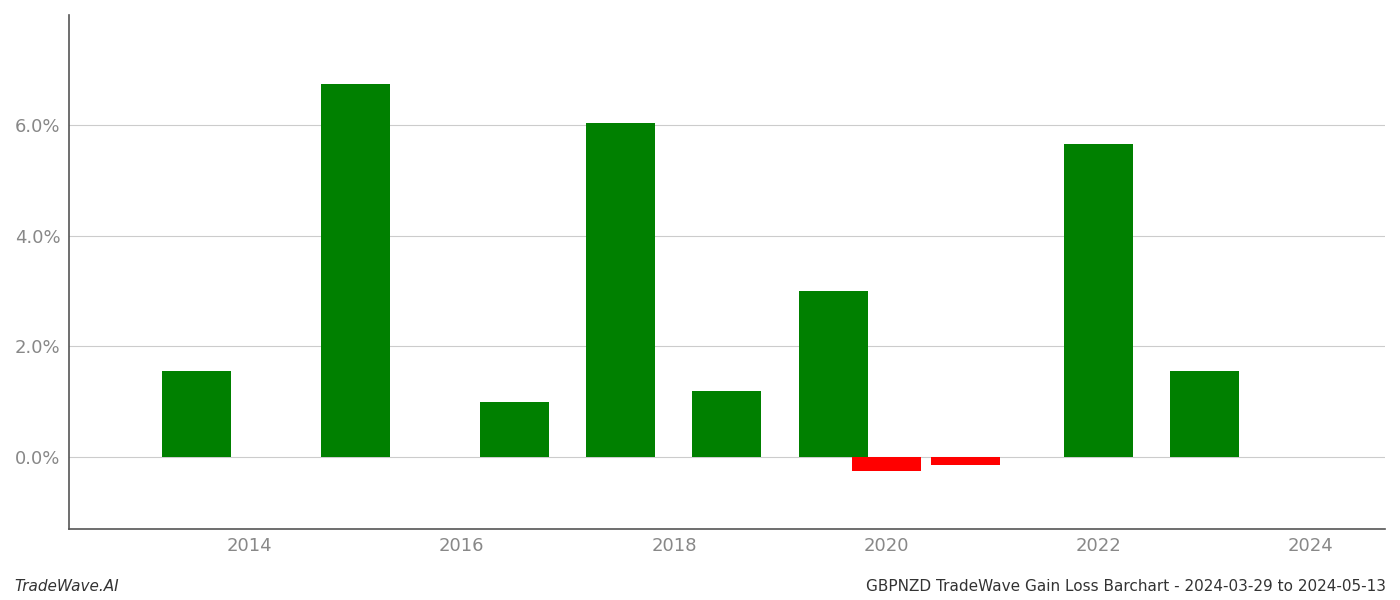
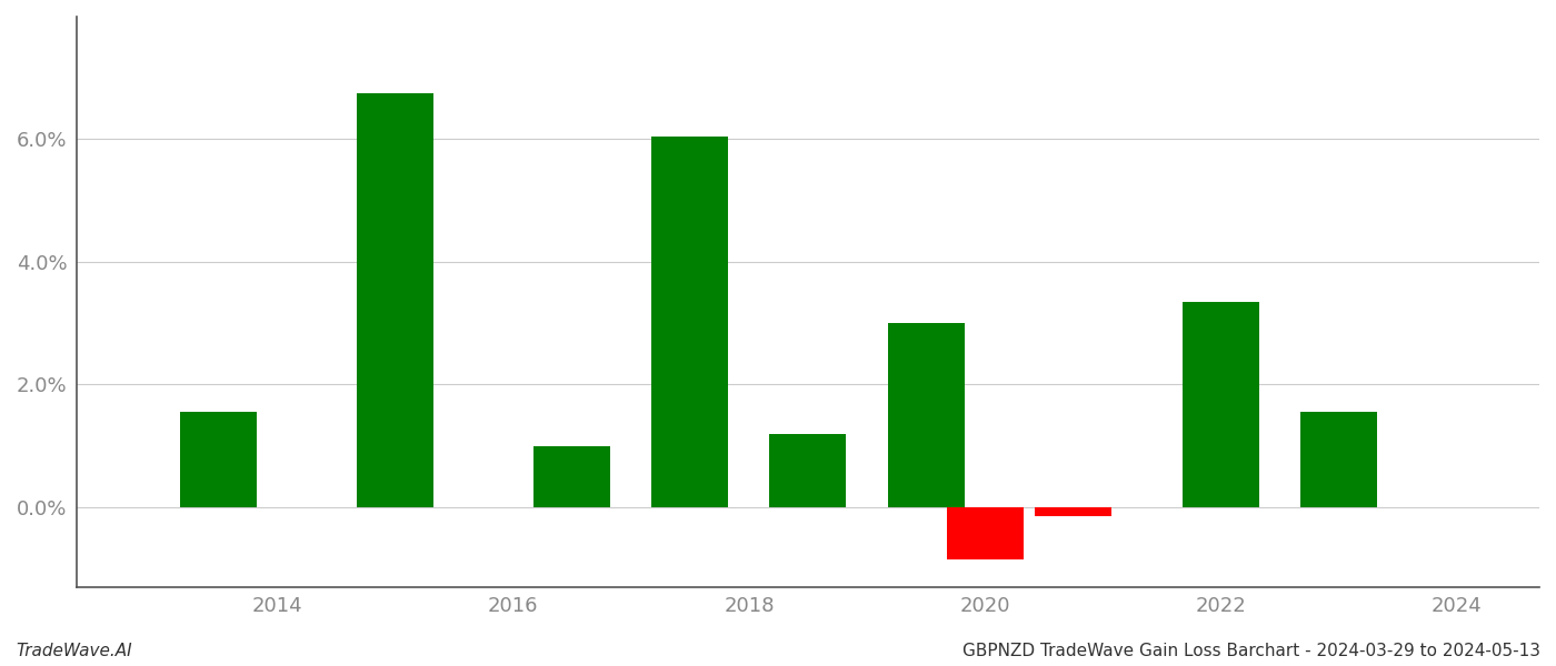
2020: -0.26% -> -0.85%
2022: 5.66% -> 3.35%
